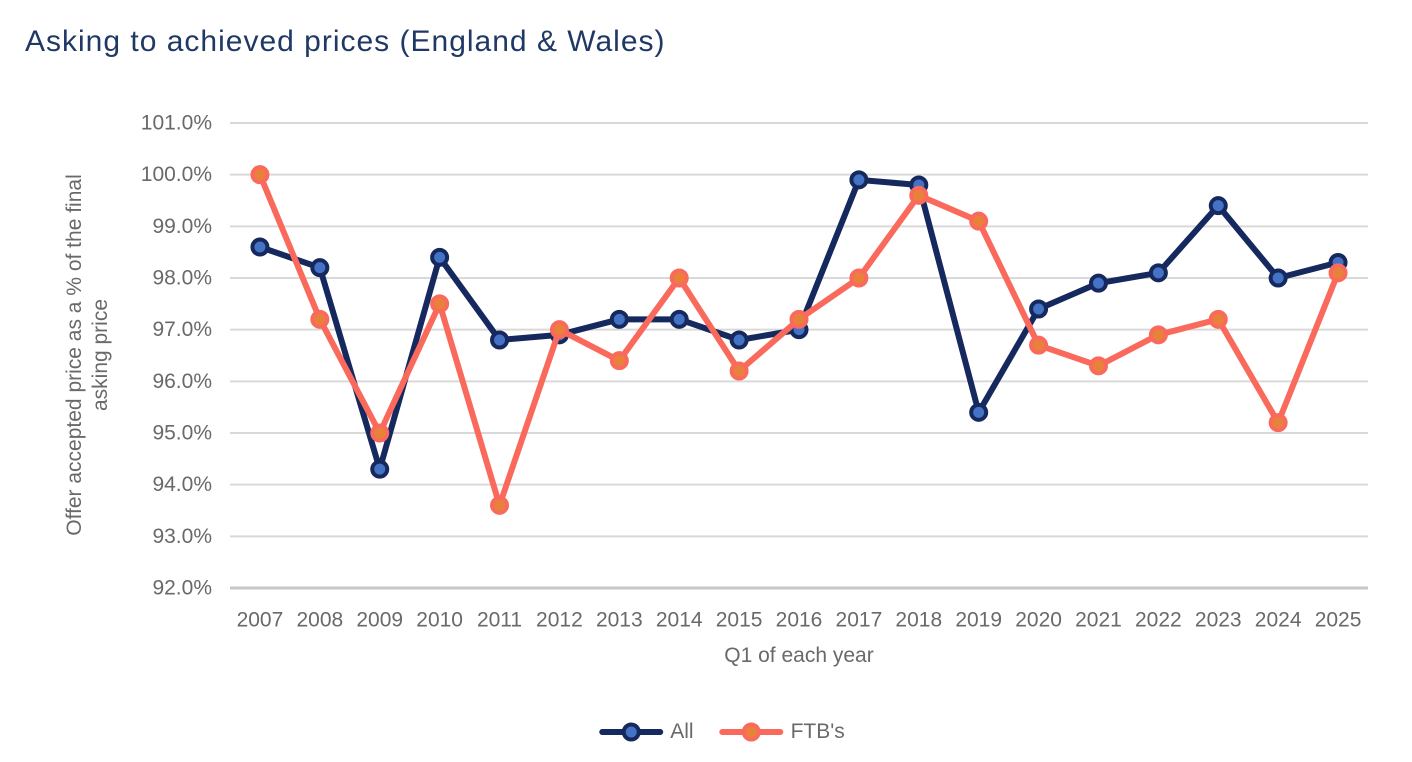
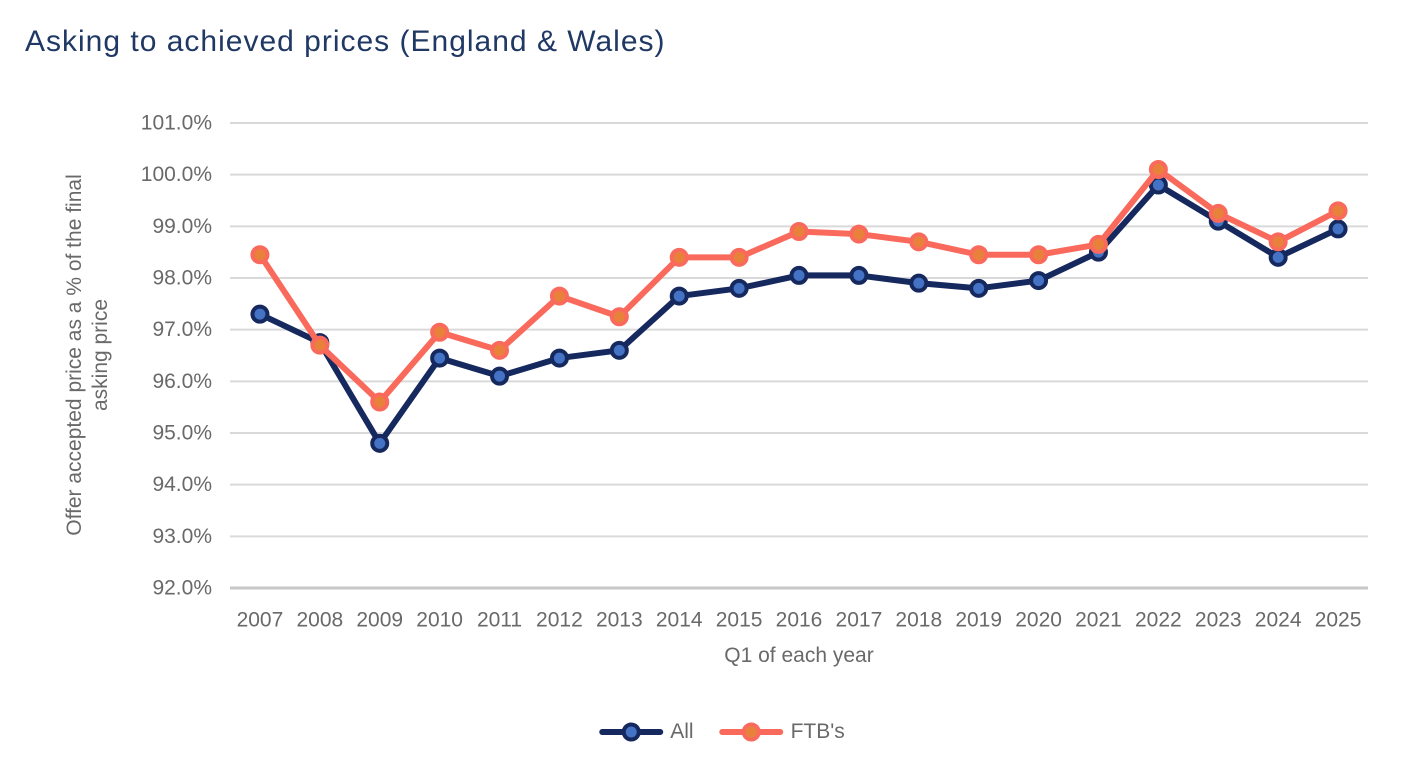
All/2007: 98.6% -> 97.3%
FTB's/2007: 100.0% -> 98.5%
All/2008: 98.2% -> 96.8%
FTB's/2008: 97.2% -> 96.7%
All/2009: 94.3% -> 94.8%
FTB's/2009: 95.0% -> 95.6%
All/2010: 98.4% -> 96.5%
FTB's/2010: 97.5% -> 97.0%
All/2011: 96.8% -> 96.1%
FTB's/2011: 93.6% -> 96.6%
All/2012: 96.9% -> 96.5%
FTB's/2012: 97.0% -> 97.7%
All/2013: 97.2% -> 96.6%
FTB's/2013: 96.4% -> 97.2%
All/2014: 97.2% -> 97.7%
FTB's/2014: 98.0% -> 98.4%
All/2015: 96.8% -> 97.8%
FTB's/2015: 96.2% -> 98.4%
All/2016: 97.0% -> 98.0%
FTB's/2016: 97.2% -> 98.9%
All/2017: 99.9% -> 98.0%
FTB's/2017: 98.0% -> 98.8%
All/2018: 99.8% -> 97.9%
FTB's/2018: 99.6% -> 98.7%
All/2019: 95.4% -> 97.8%
FTB's/2019: 99.1% -> 98.5%
All/2020: 97.4% -> 98.0%
FTB's/2020: 96.7% -> 98.5%
All/2021: 97.9% -> 98.5%
FTB's/2021: 96.3% -> 98.7%
All/2022: 98.1% -> 99.8%
FTB's/2022: 96.9% -> 100.1%
All/2023: 99.4% -> 99.1%
FTB's/2023: 97.2% -> 99.2%
All/2024: 98.0% -> 98.4%
FTB's/2024: 95.2% -> 98.7%
All/2025: 98.3% -> 99.0%
FTB's/2025: 98.1% -> 99.3%
